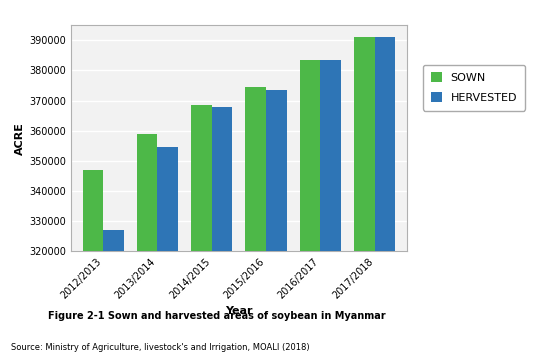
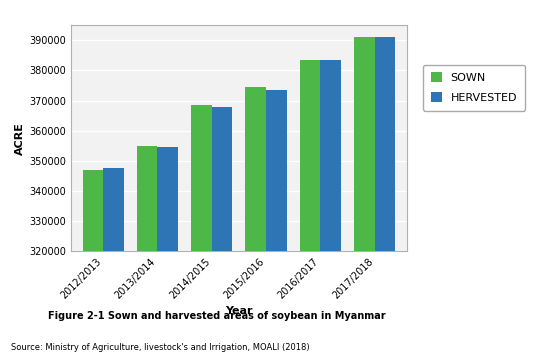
HERVESTED/2012/2013: 327000 -> 347500
SOWN/2013/2014: 359000 -> 355000
